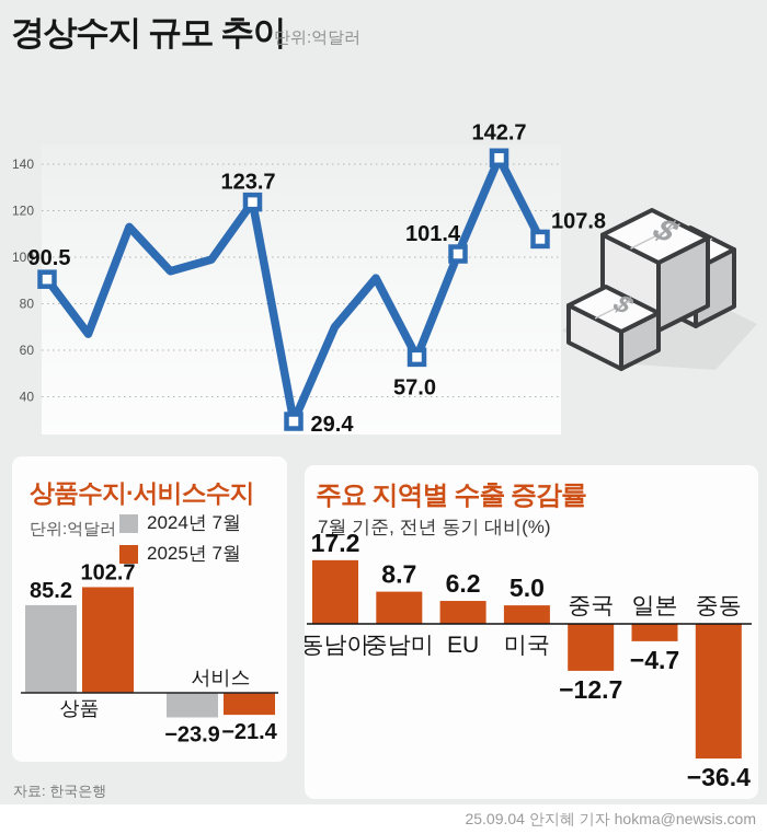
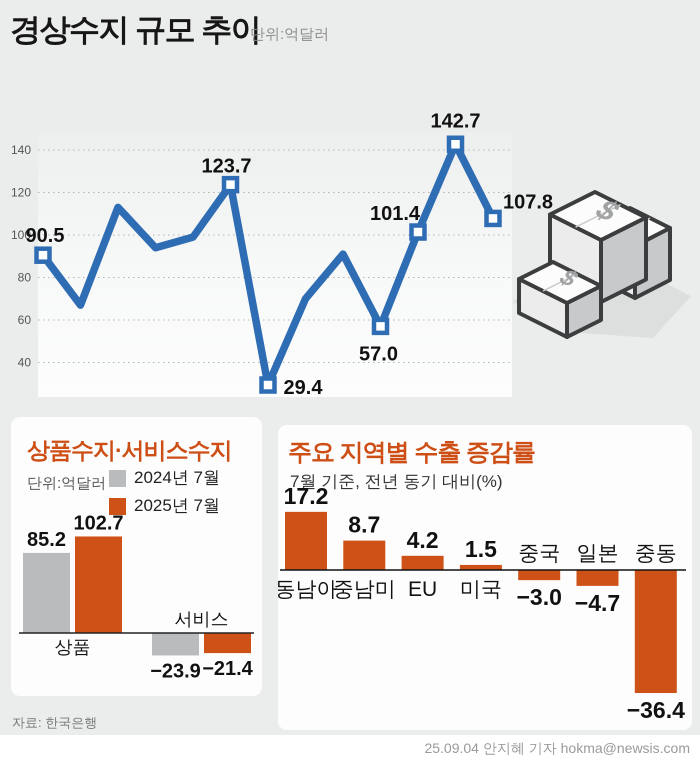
주요 지역별 수출 증감률/EU: 6.2 -> 4.2
주요 지역별 수출 증감률/미국: 5.0 -> 1.5
주요 지역별 수출 증감률/중국: −12.7 -> −3.0
